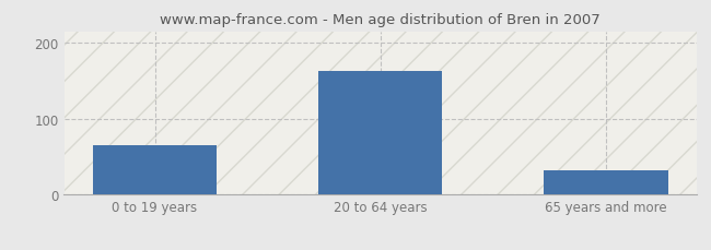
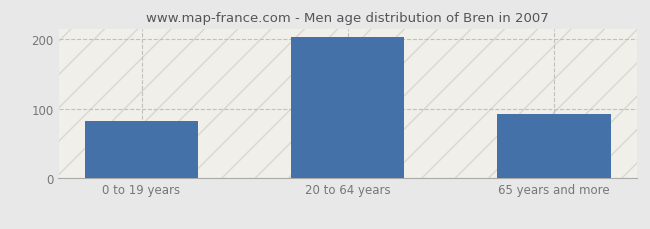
0 to 19 years: 65 -> 82
20 to 64 years: 163 -> 204
65 years and more: 32 -> 92
